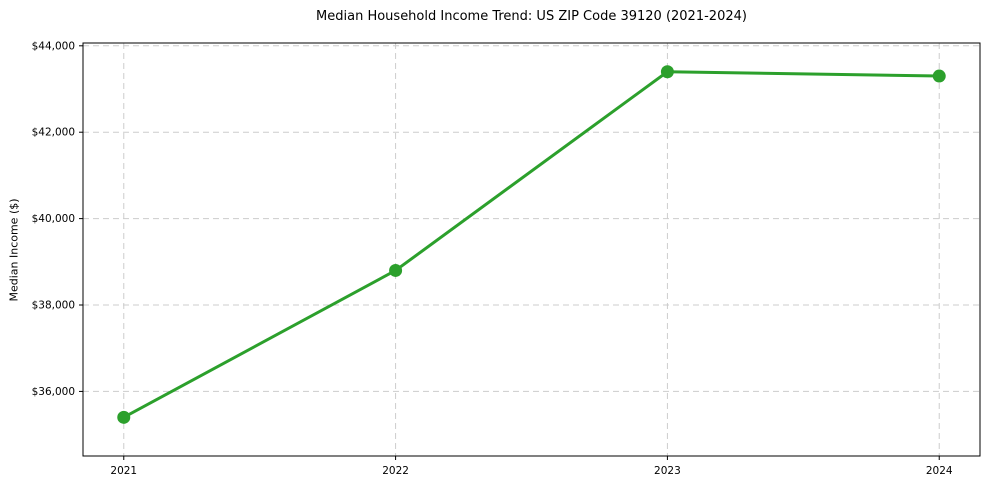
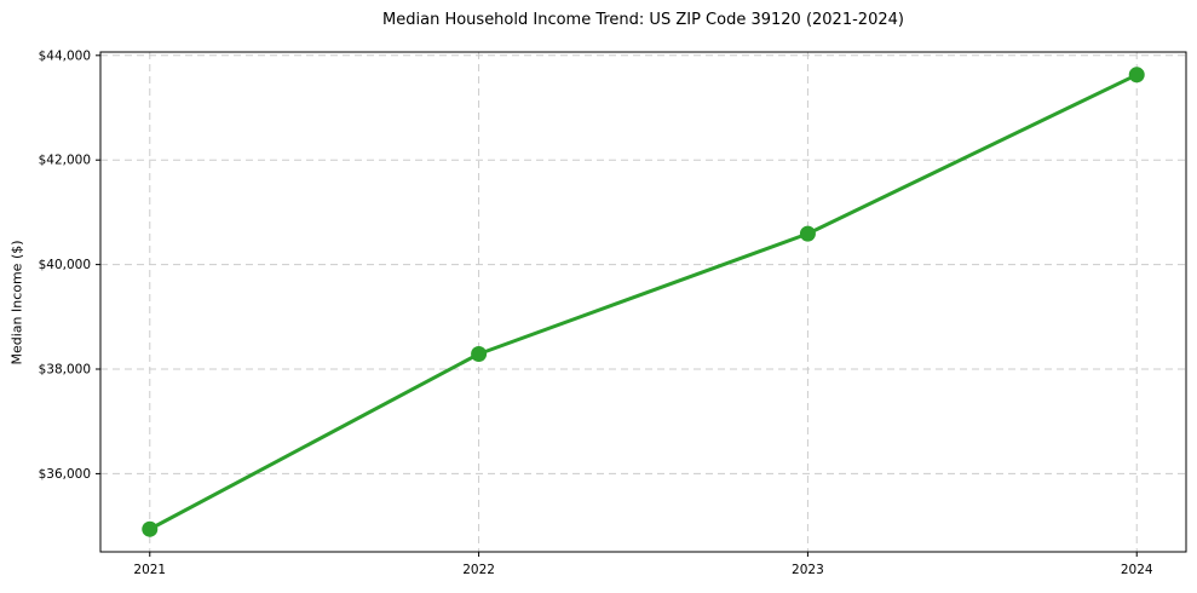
2021: $35400 -> $34900
2022: $38800 -> $38300
2023: $43400 -> $40600
2024: $43300 -> $43600
